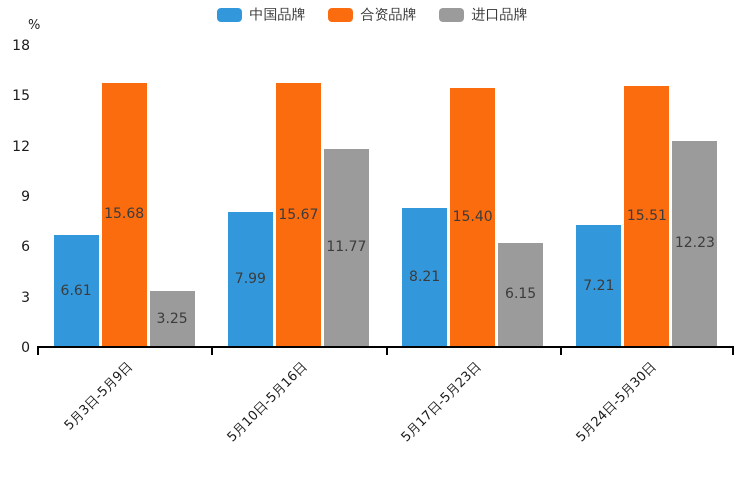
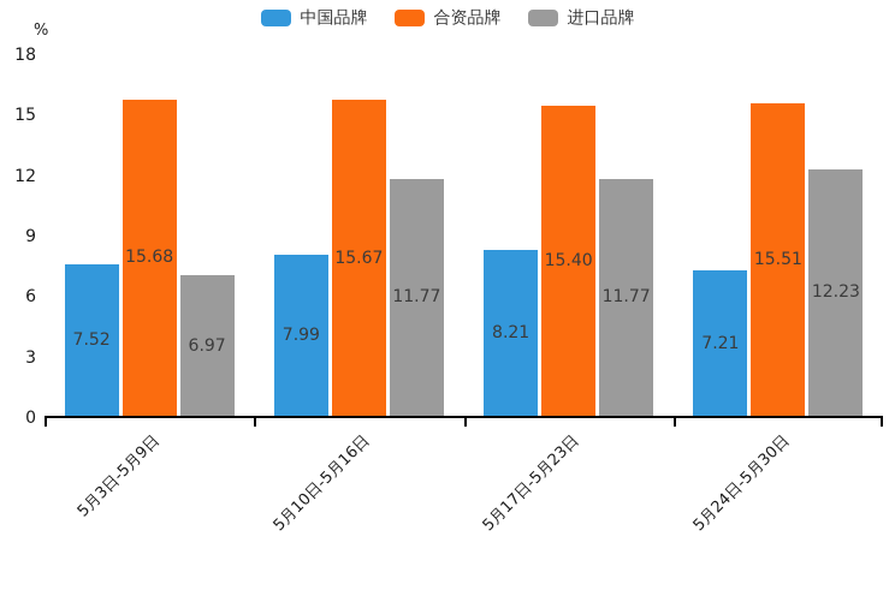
中国品牌/5月3日-5月9日: 6.61 -> 7.52
进口品牌/5月3日-5月9日: 3.25 -> 6.97
进口品牌/5月17日-5月23日: 6.15 -> 11.77
